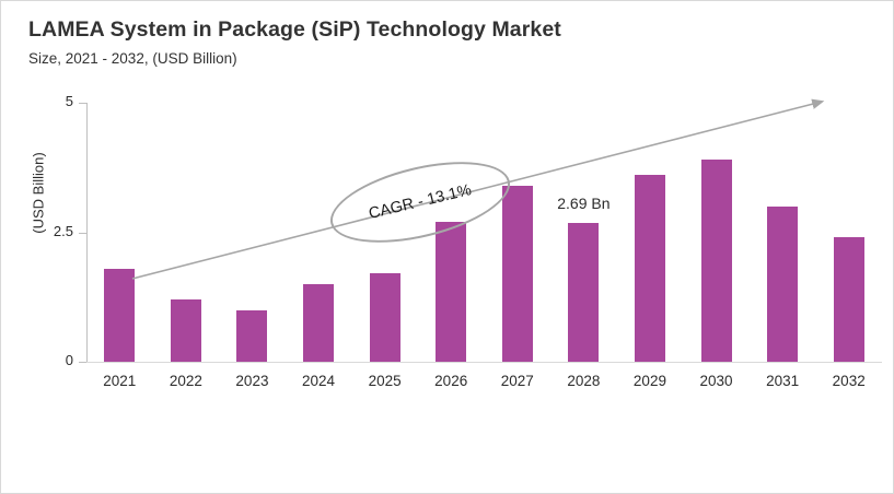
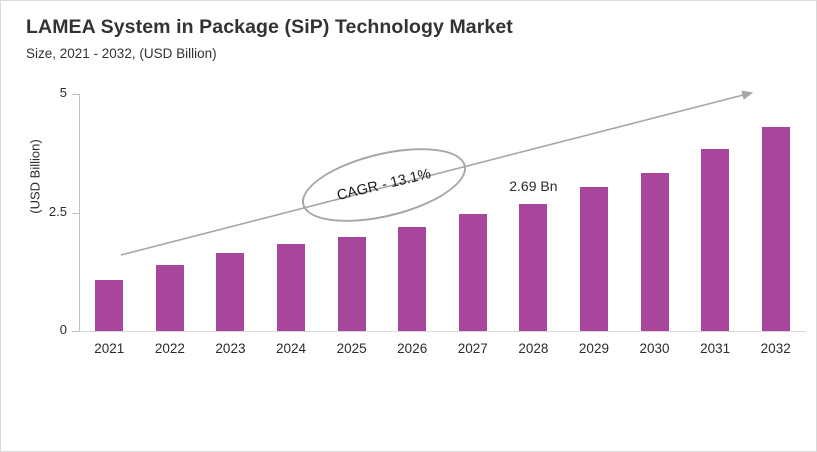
2021: 1.8 -> 1.1
2022: 1.2 -> 1.4
2023: 1.0 -> 1.6
2024: 1.5 -> 1.8
2025: 1.7 -> 2.0
2026: 2.7 -> 2.2
2027: 3.4 -> 2.5
2029: 3.6 -> 3.0
2030: 3.9 -> 3.3
2031: 3.0 -> 3.8
2032: 2.4 -> 4.3
